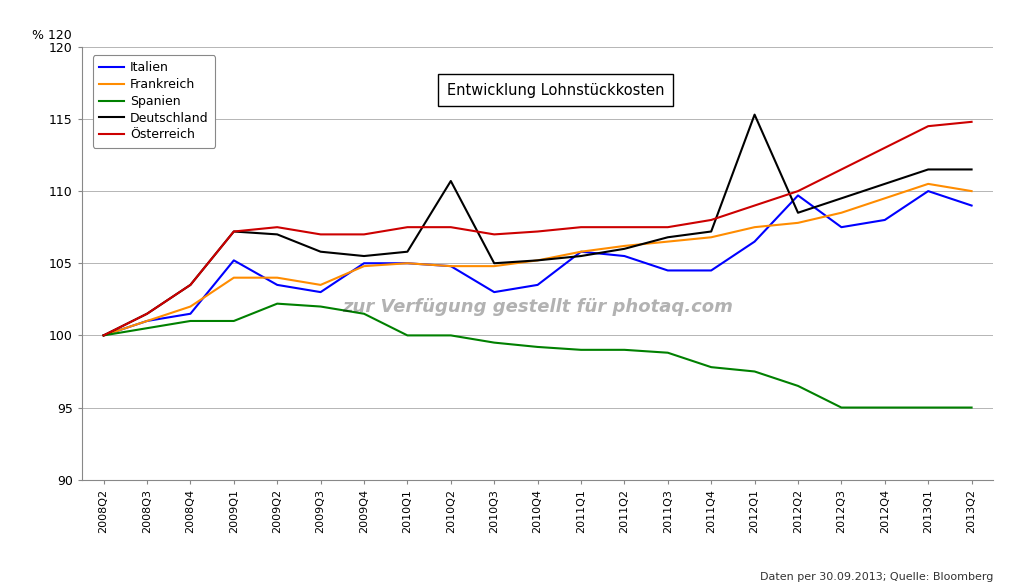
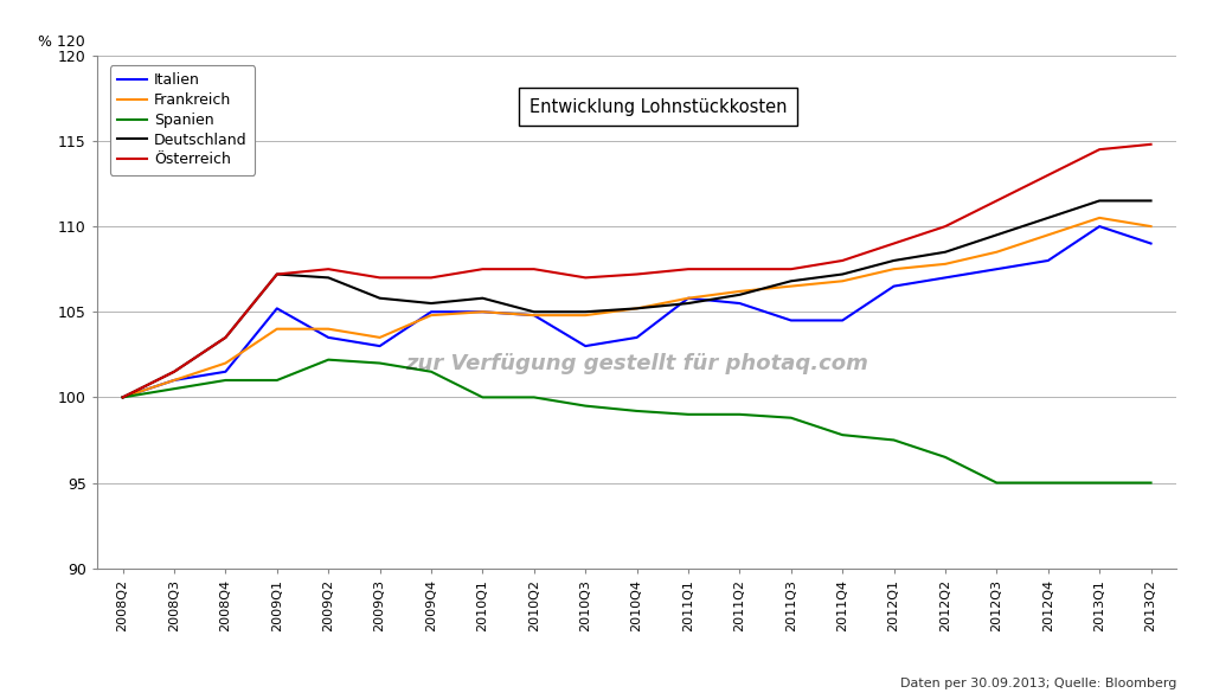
Deutschland/2010Q2: 110.7 -> 105.0
Deutschland/2012Q1: 115.3 -> 108.0
Italien/2012Q2: 109.7 -> 107.0
